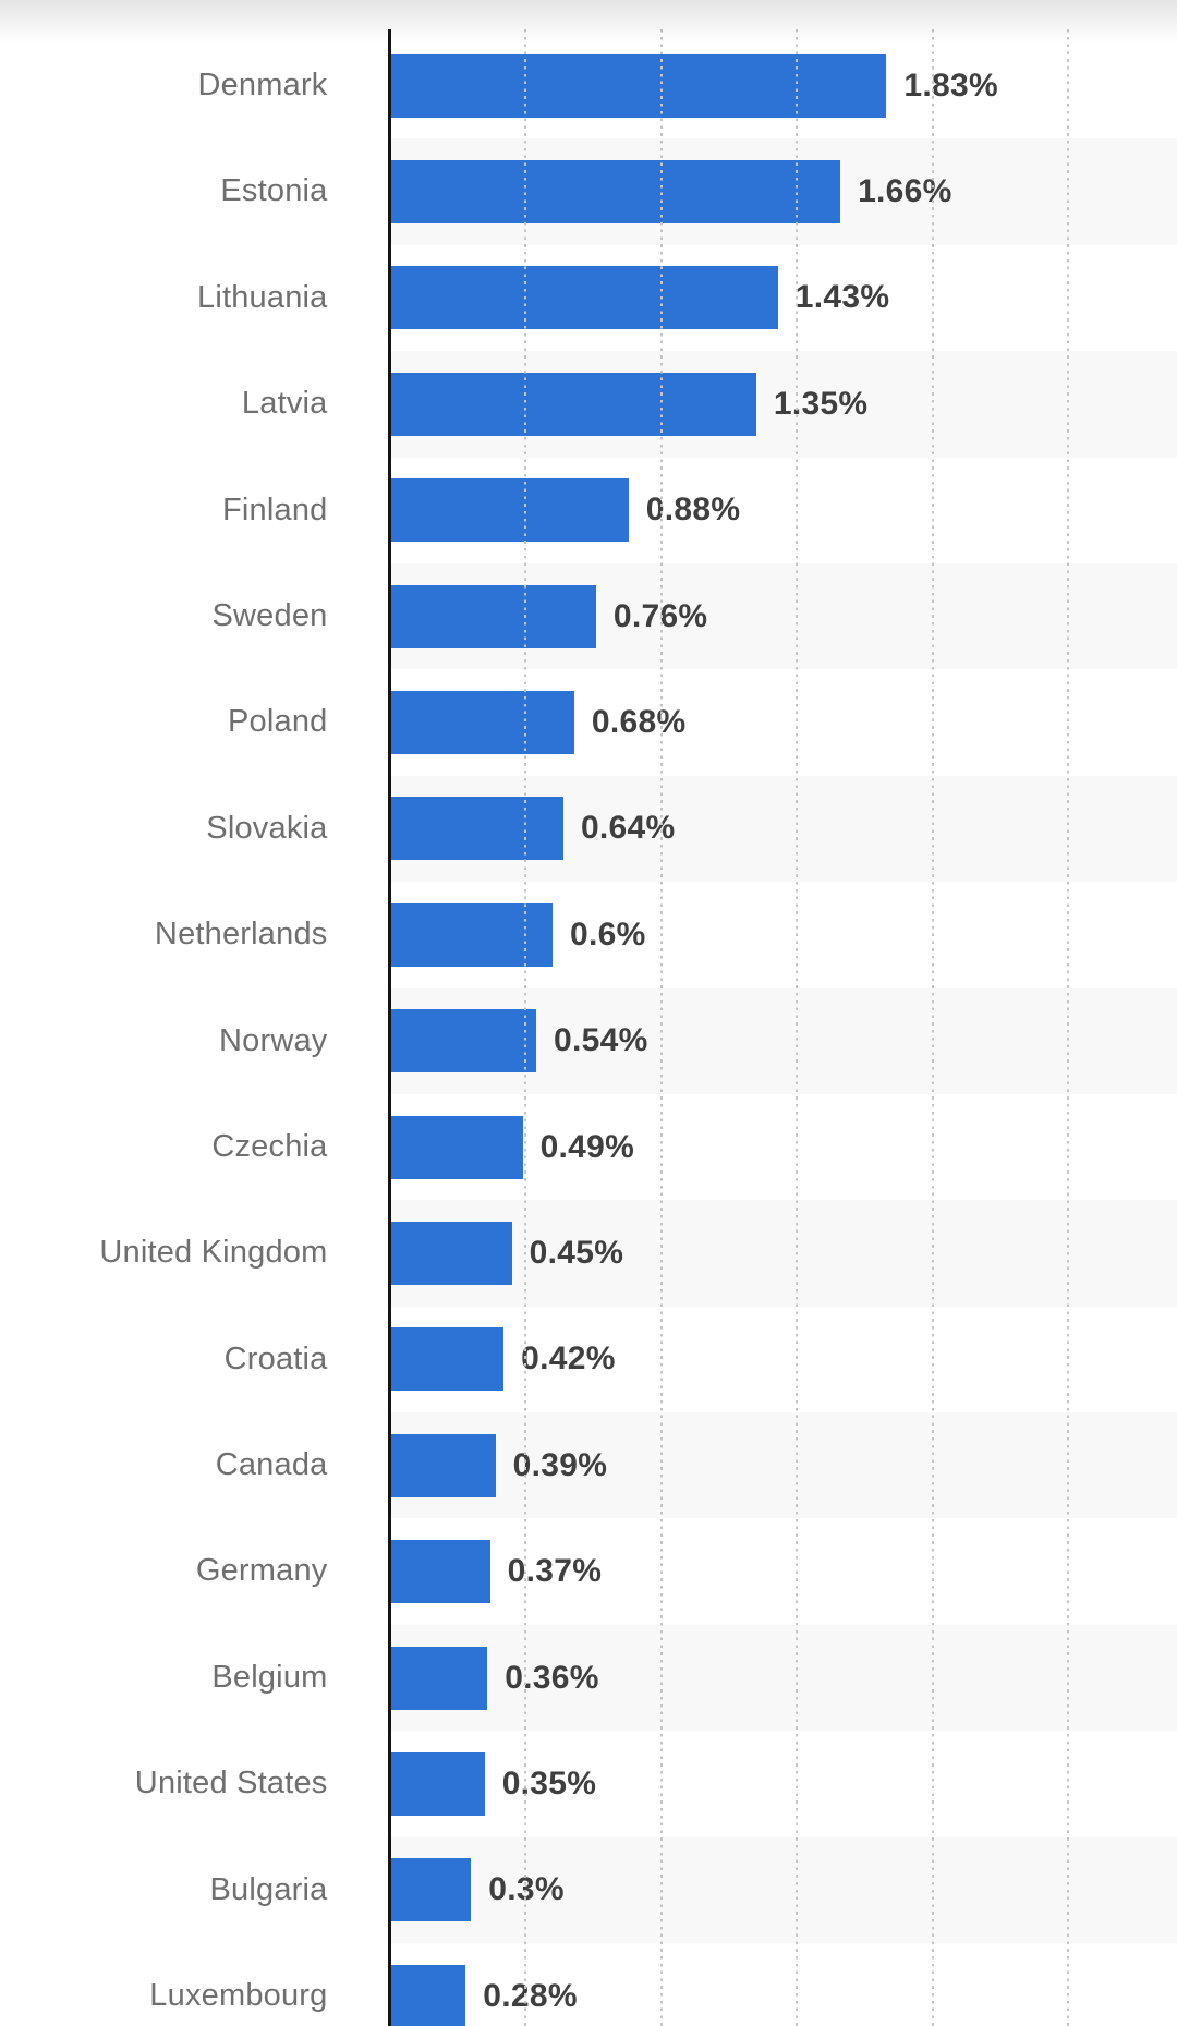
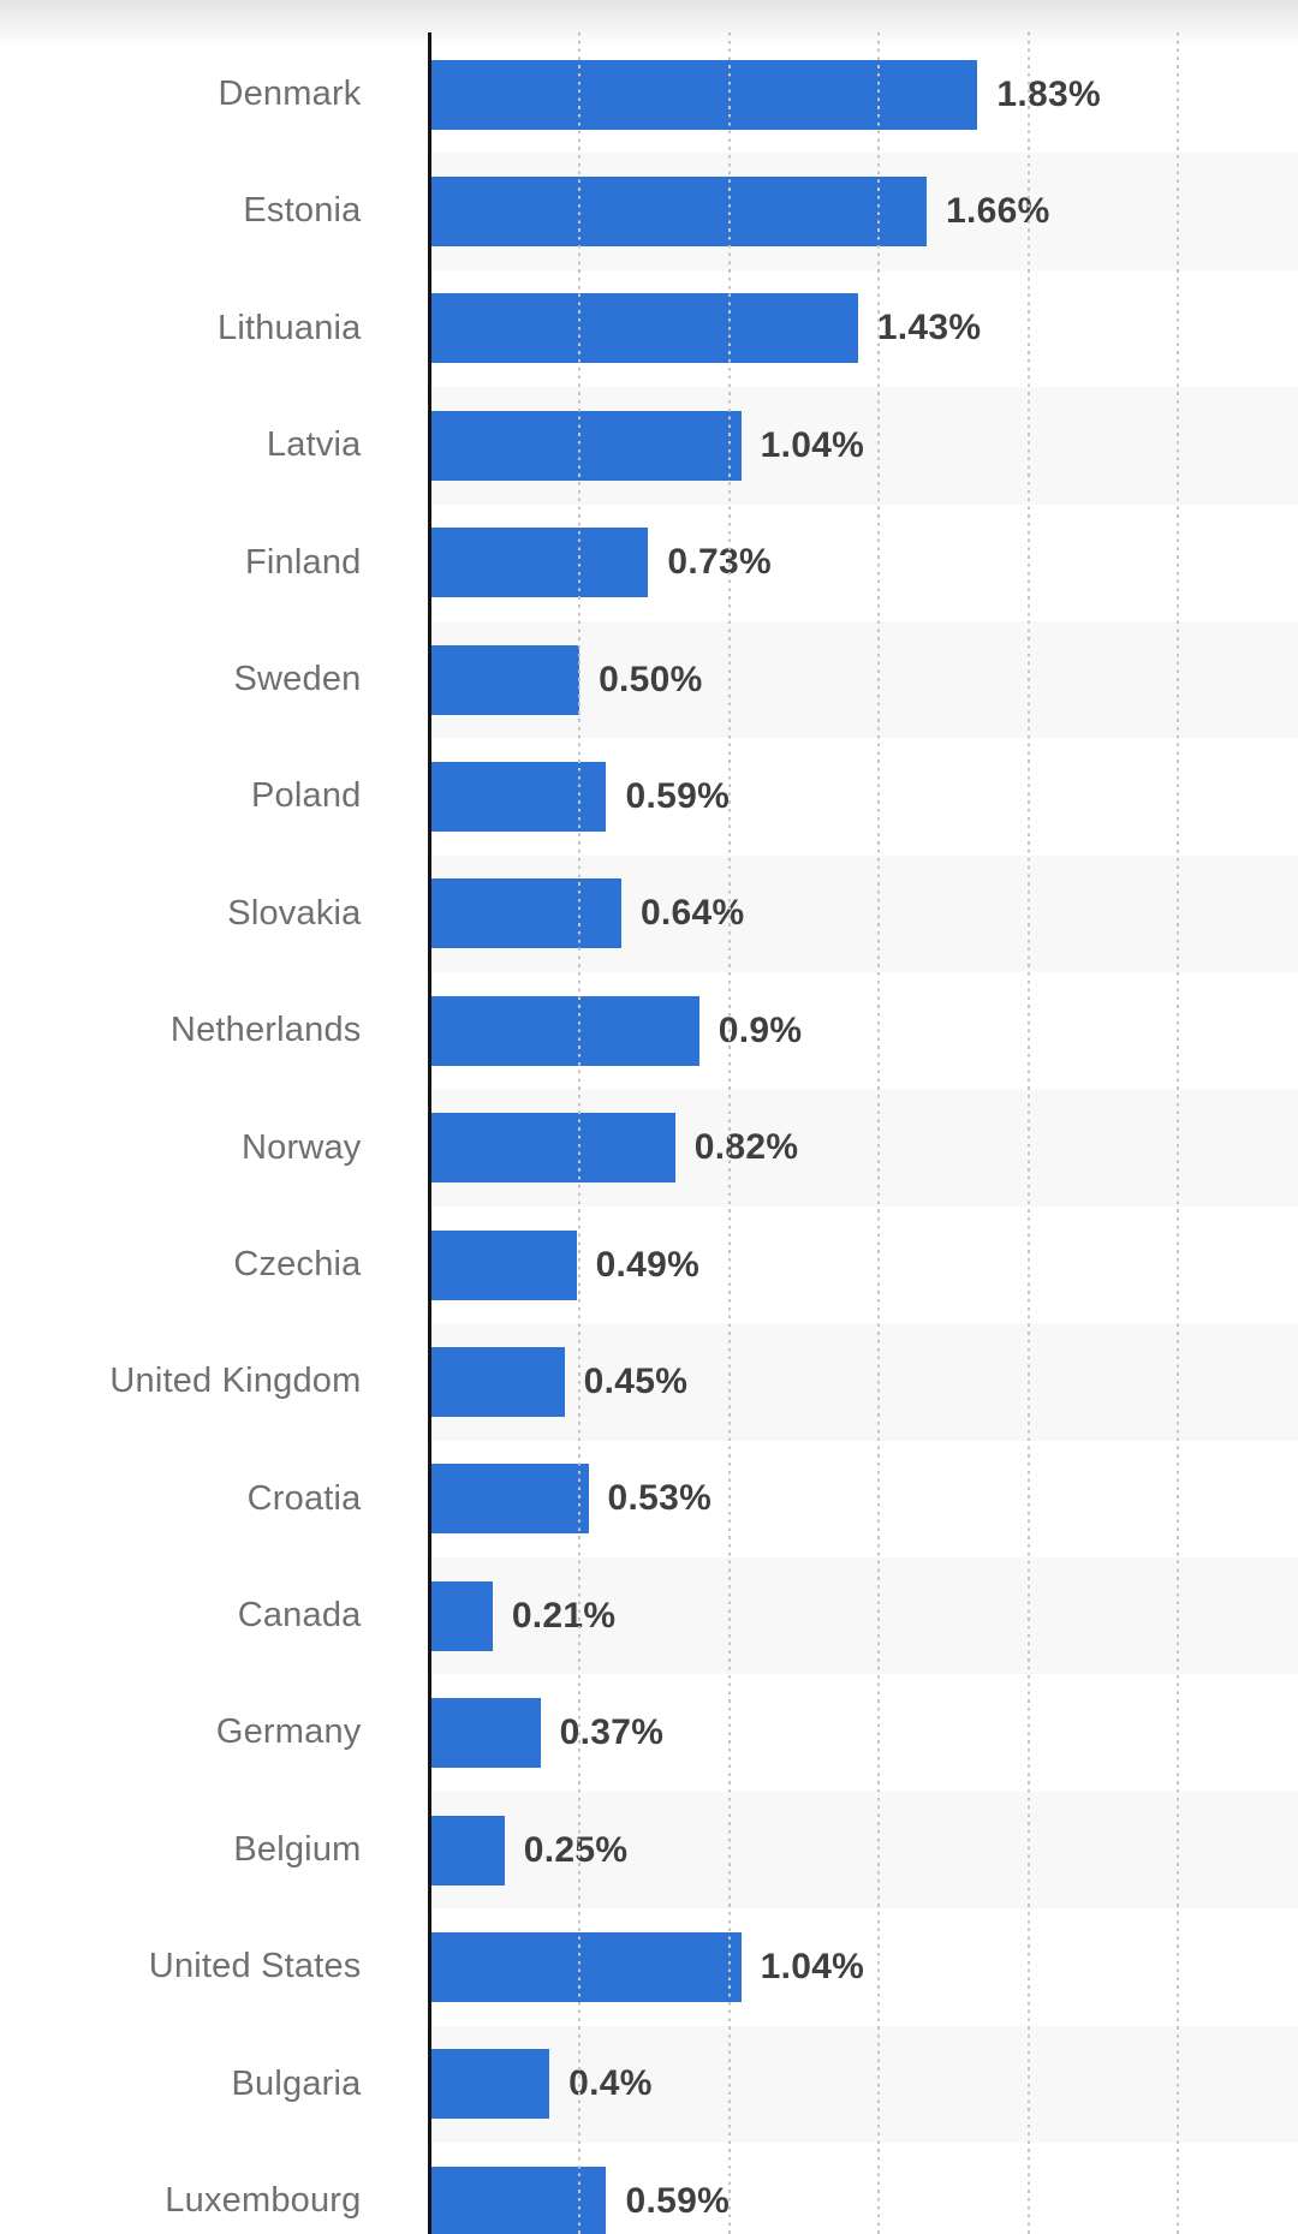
Latvia: 1.35% -> 1.04%
Finland: 0.88% -> 0.73%
Sweden: 0.76% -> 0.50%
Poland: 0.68% -> 0.59%
Netherlands: 0.6% -> 0.9%
Norway: 0.54% -> 0.82%
Croatia: 0.42% -> 0.53%
Canada: 0.39% -> 0.21%
Belgium: 0.36% -> 0.25%
United States: 0.35% -> 1.04%
Bulgaria: 0.3% -> 0.4%
Luxembourg: 0.28% -> 0.59%
